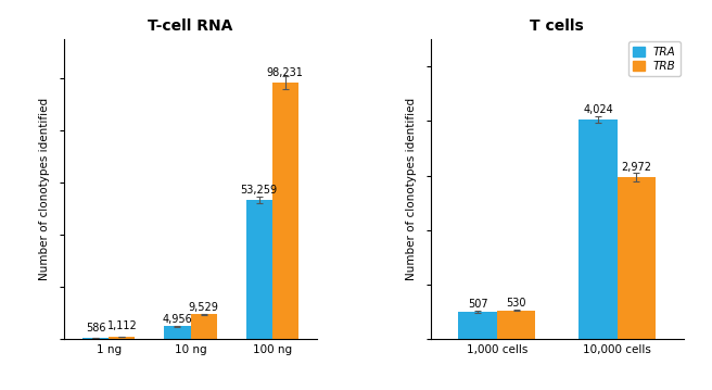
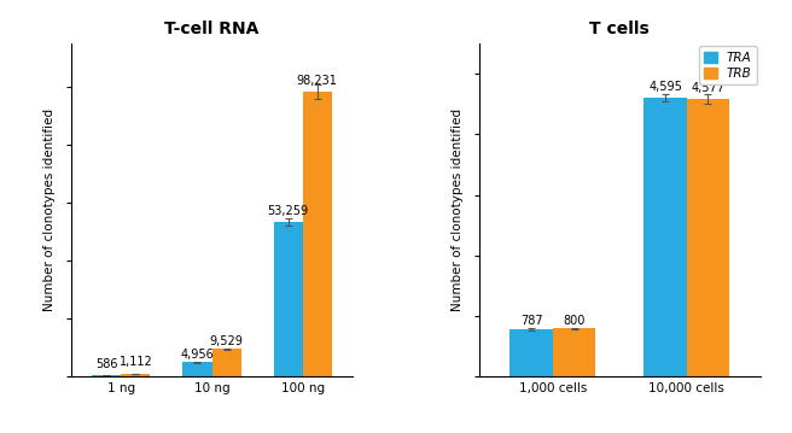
T cells/TRA/1,000 cells: 507 -> 787
T cells/TRB/1,000 cells: 530 -> 800
T cells/TRA/10,000 cells: 4,024 -> 4,595
T cells/TRB/10,000 cells: 2,972 -> 4,577
